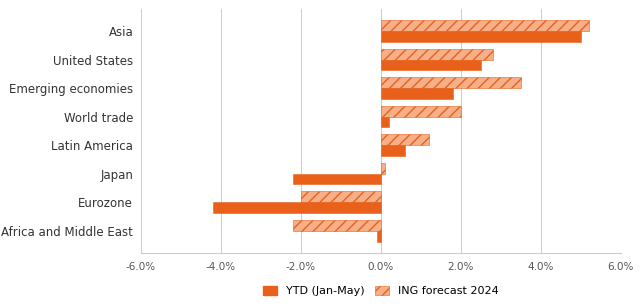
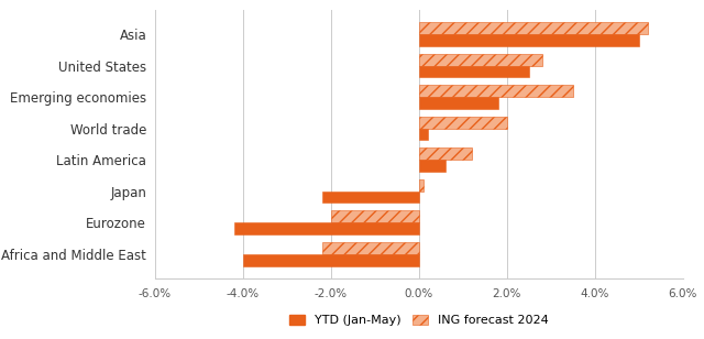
YTD (Jan-May)/Africa and Middle East: -0.1% -> -4.0%
